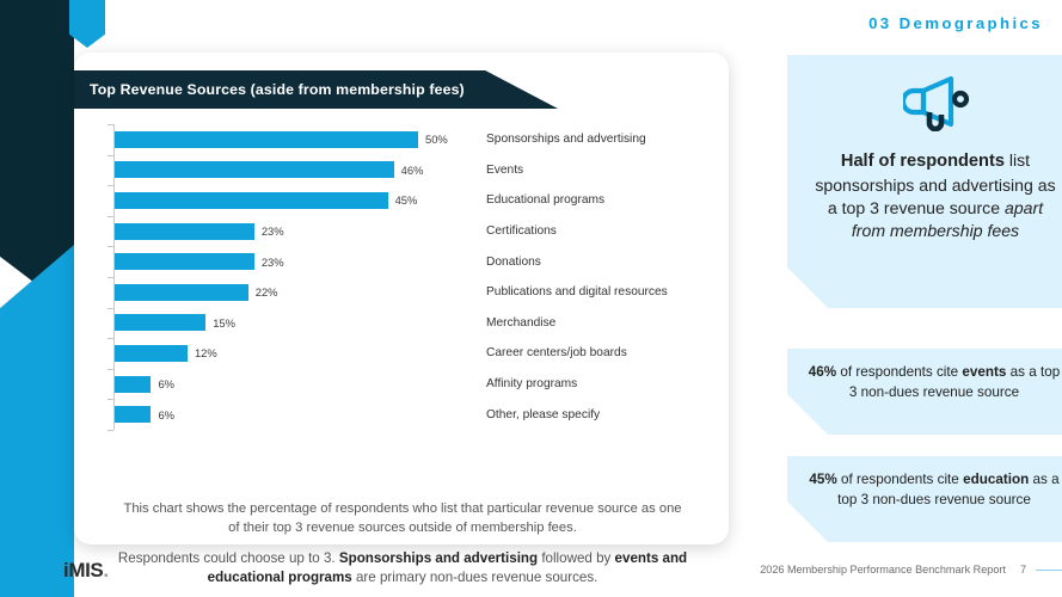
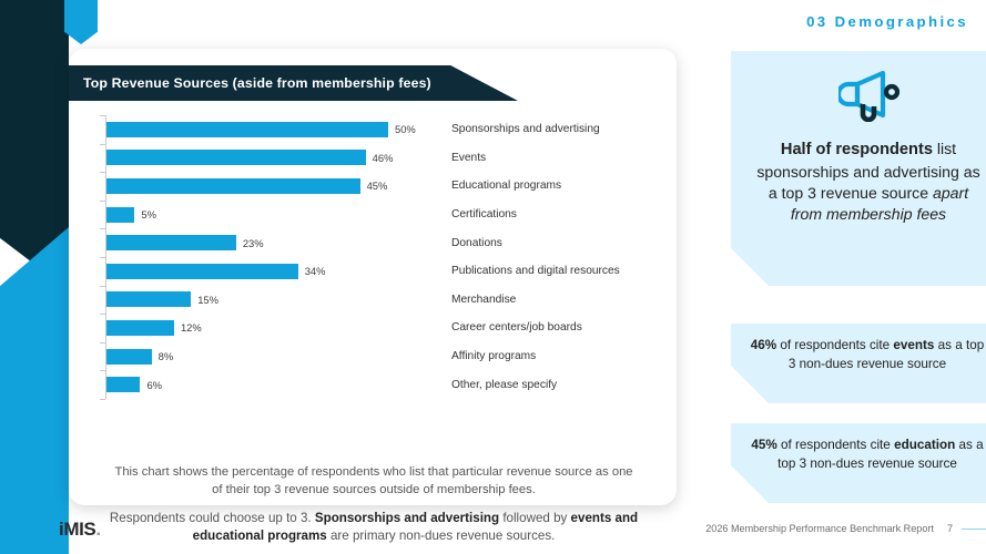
Certifications: 23% -> 5%
Publications and digital resources: 22% -> 34%
Affinity programs: 6% -> 8%
